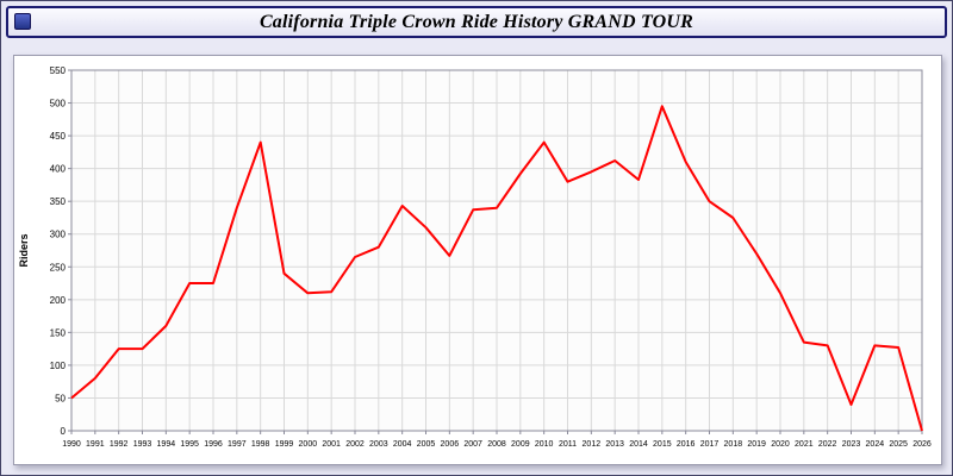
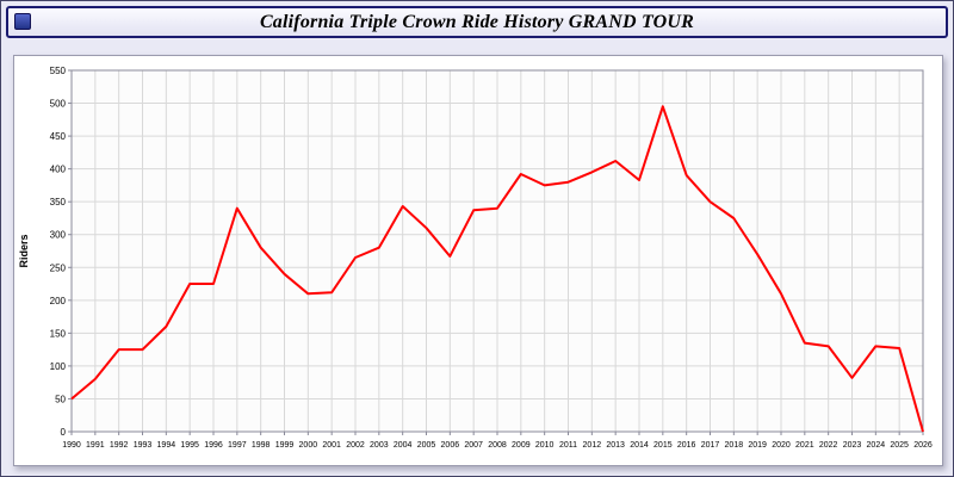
1998: 440 -> 280
2010: 440 -> 380
2016: 410 -> 390
2023: 40 -> 80
